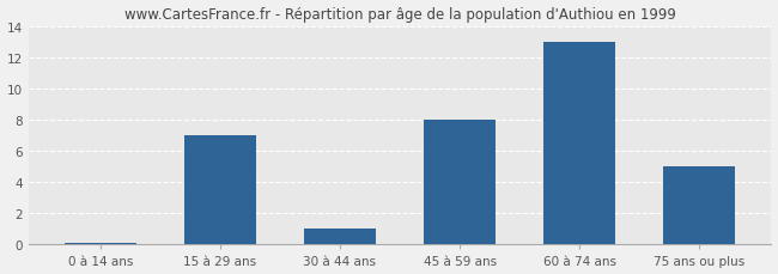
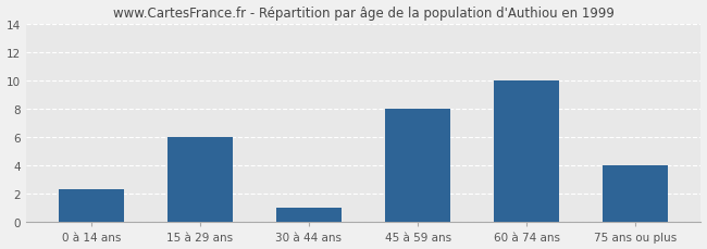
0 à 14 ans: 0.1 -> 2.3
15 à 29 ans: 7.0 -> 6.0
60 à 74 ans: 13.0 -> 10.0
75 ans ou plus: 5.0 -> 4.0
